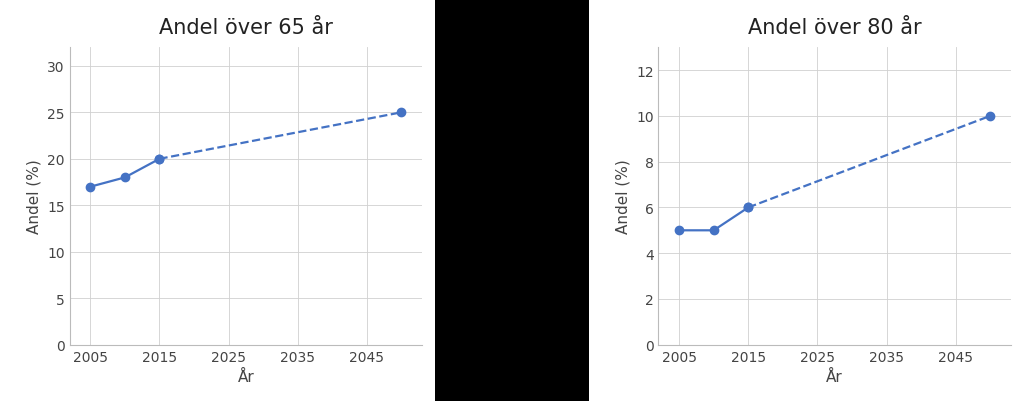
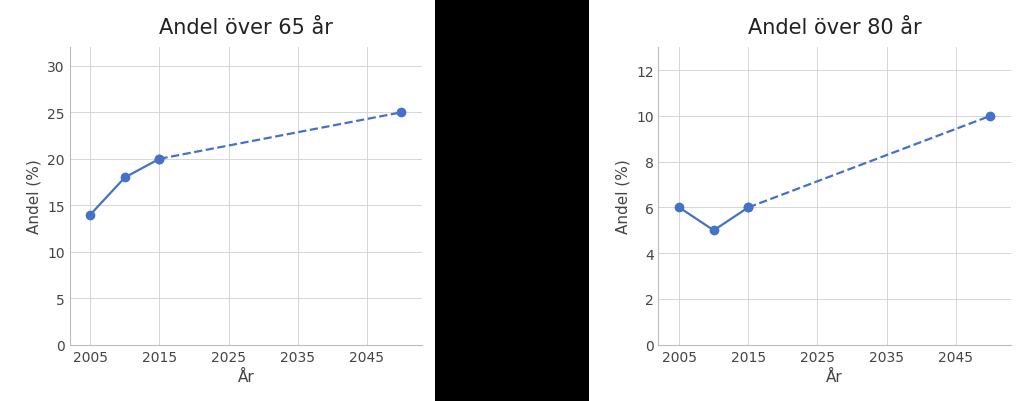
Andel över 65 år/2005: 17 -> 14
Andel över 80 år/2005: 5 -> 6
